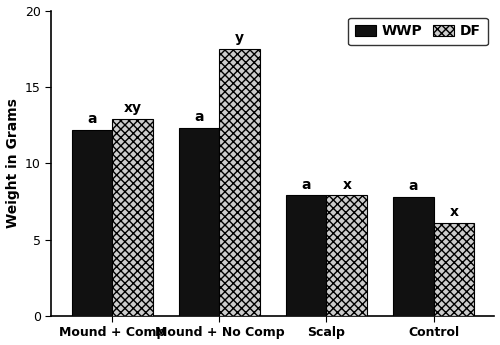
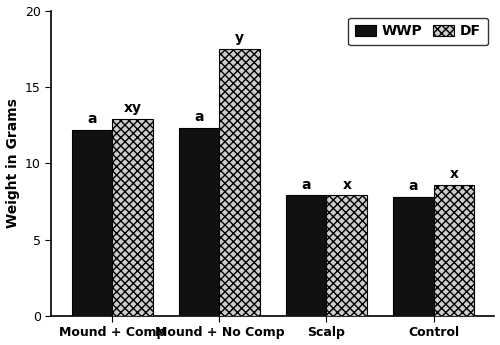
DF/Control: 6.1 -> 8.6
